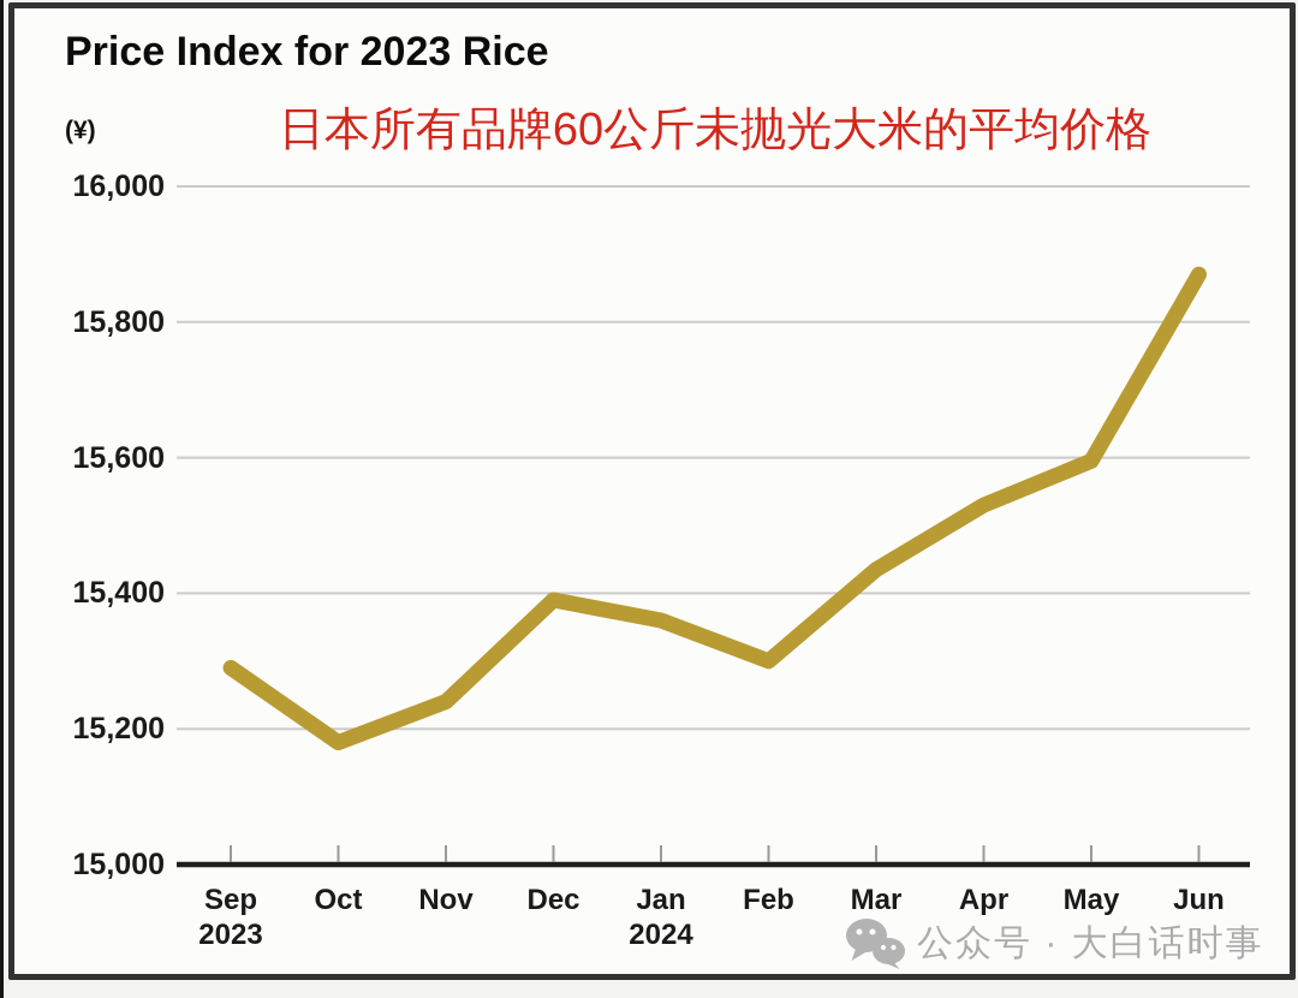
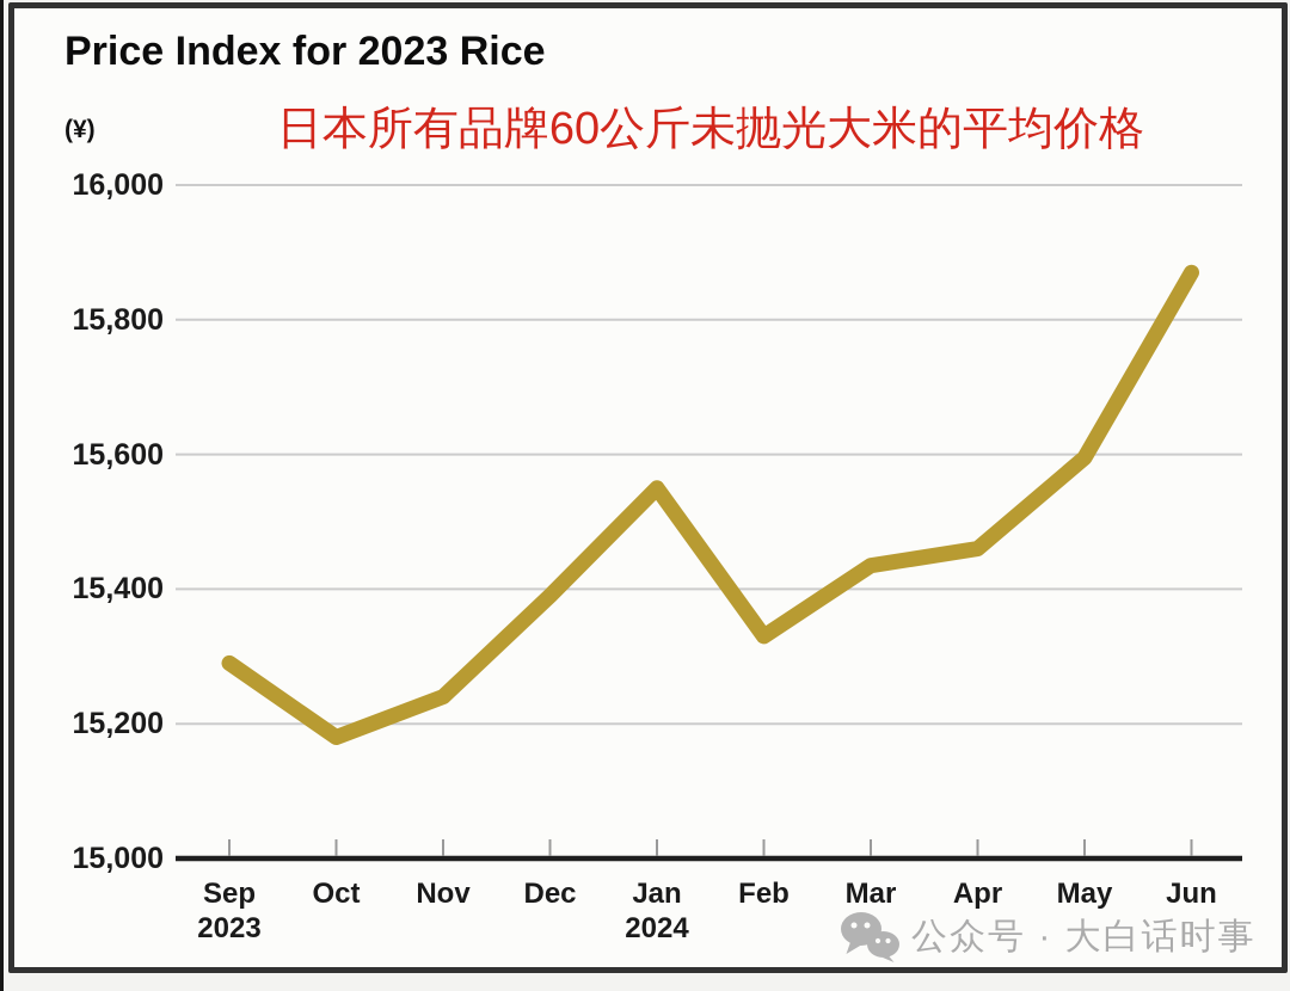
Jan 2024: 15360 -> 15550
Feb: 15300 -> 15330
Apr: 15530 -> 15460
